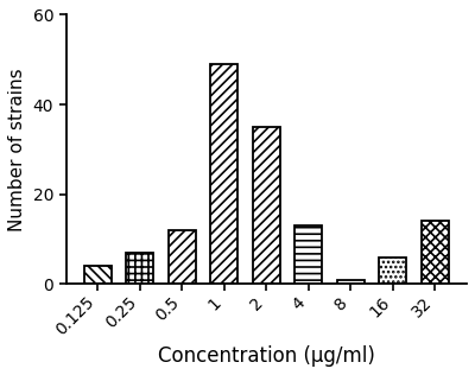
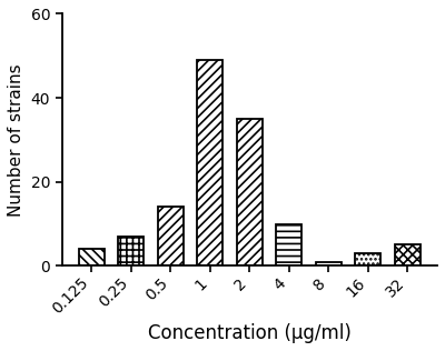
0.5: 12 -> 14
4: 13 -> 10
16: 6 -> 3
32: 14 -> 5
